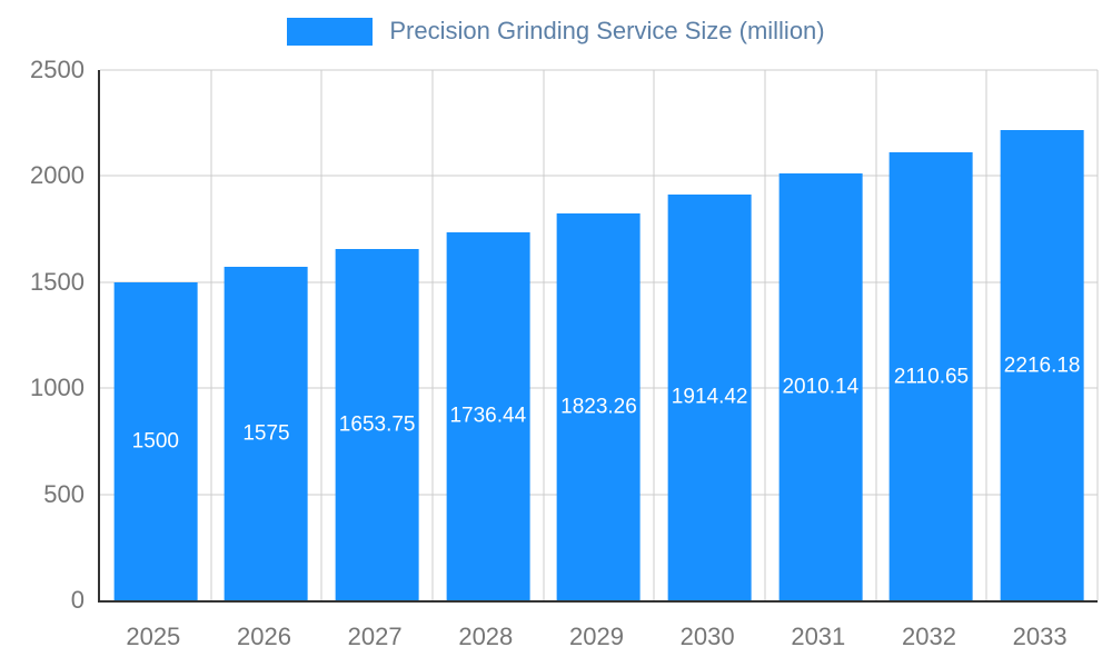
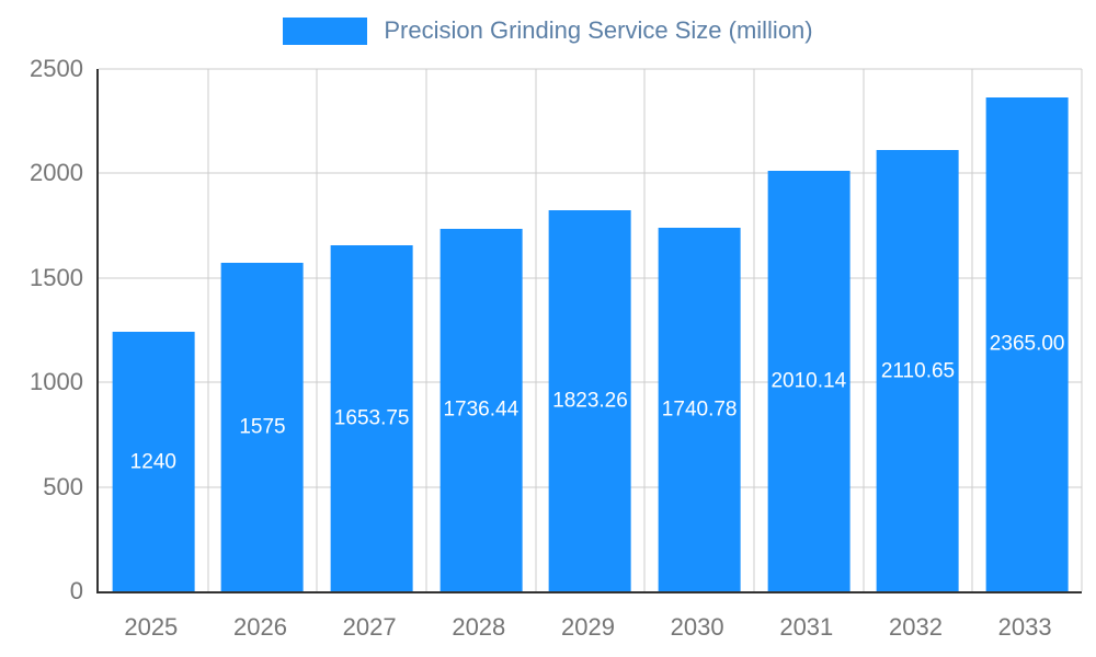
2025: 1500 -> 1240
2030: 1914.42 -> 1740.78
2033: 2216.18 -> 2365.00
